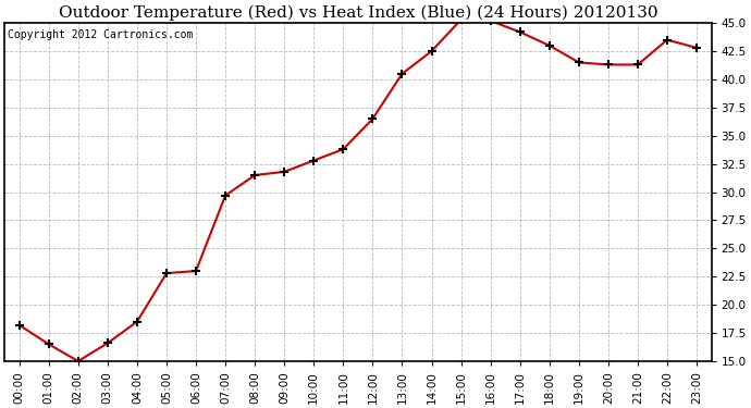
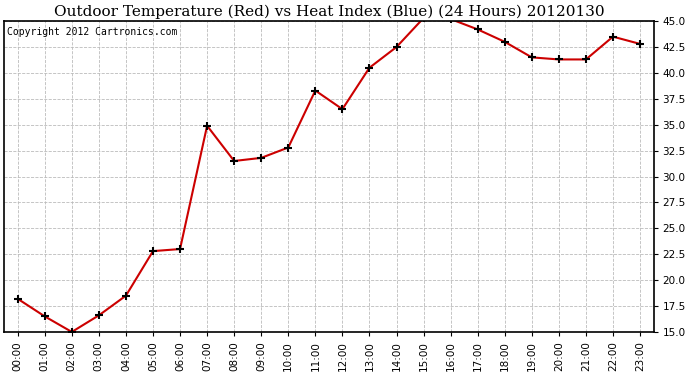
07:00: 29.7 -> 34.9
11:00: 33.8 -> 38.3
